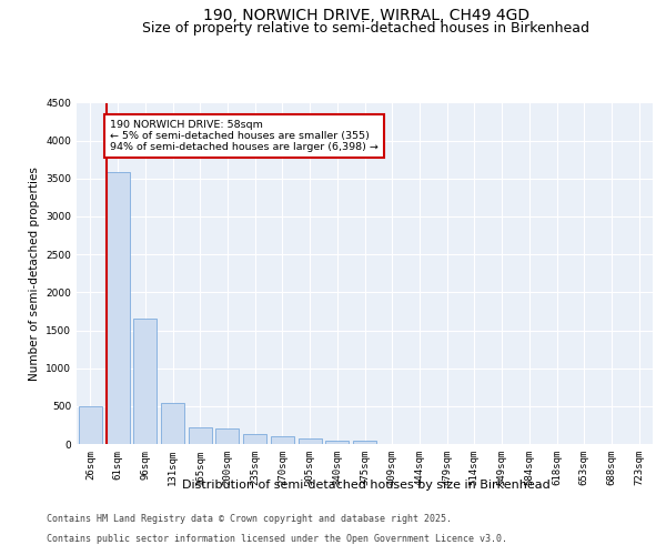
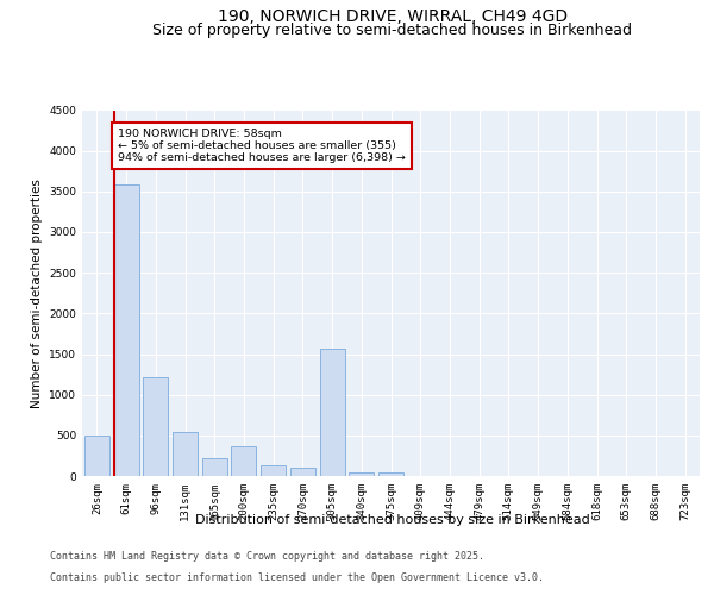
96sqm: 1650 -> 1220
200sqm: 210 -> 360
305sqm: 70 -> 1560
